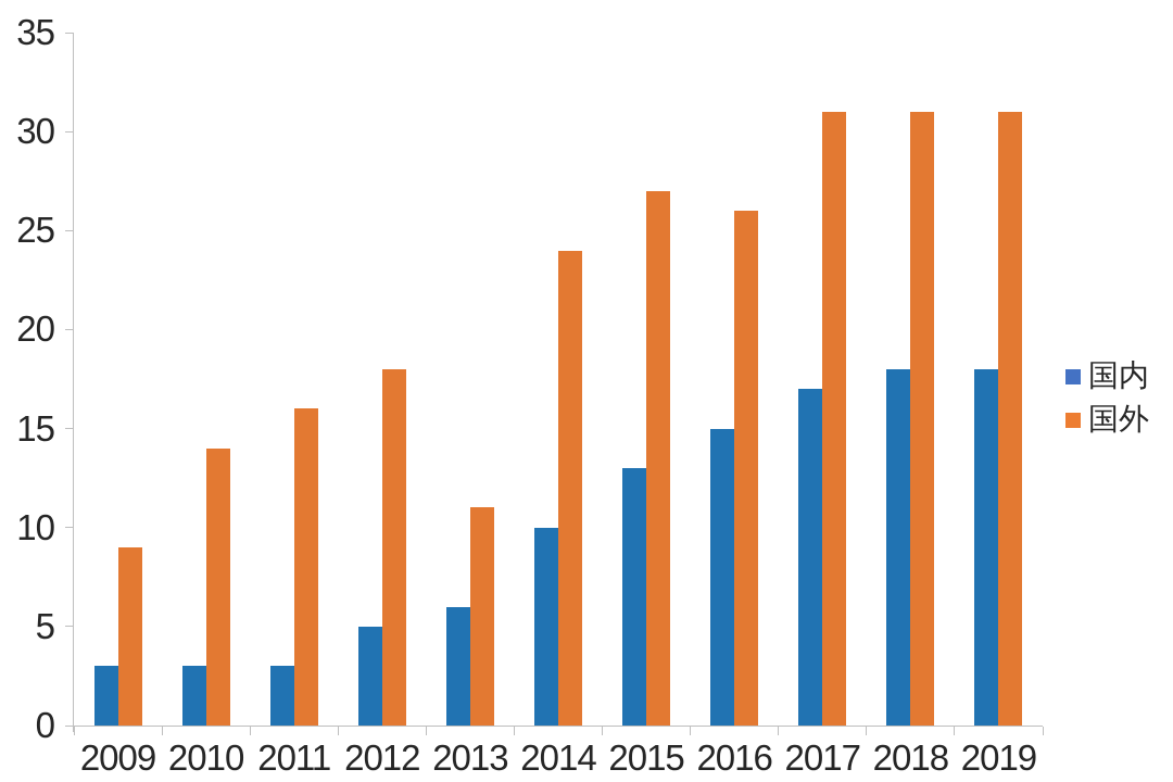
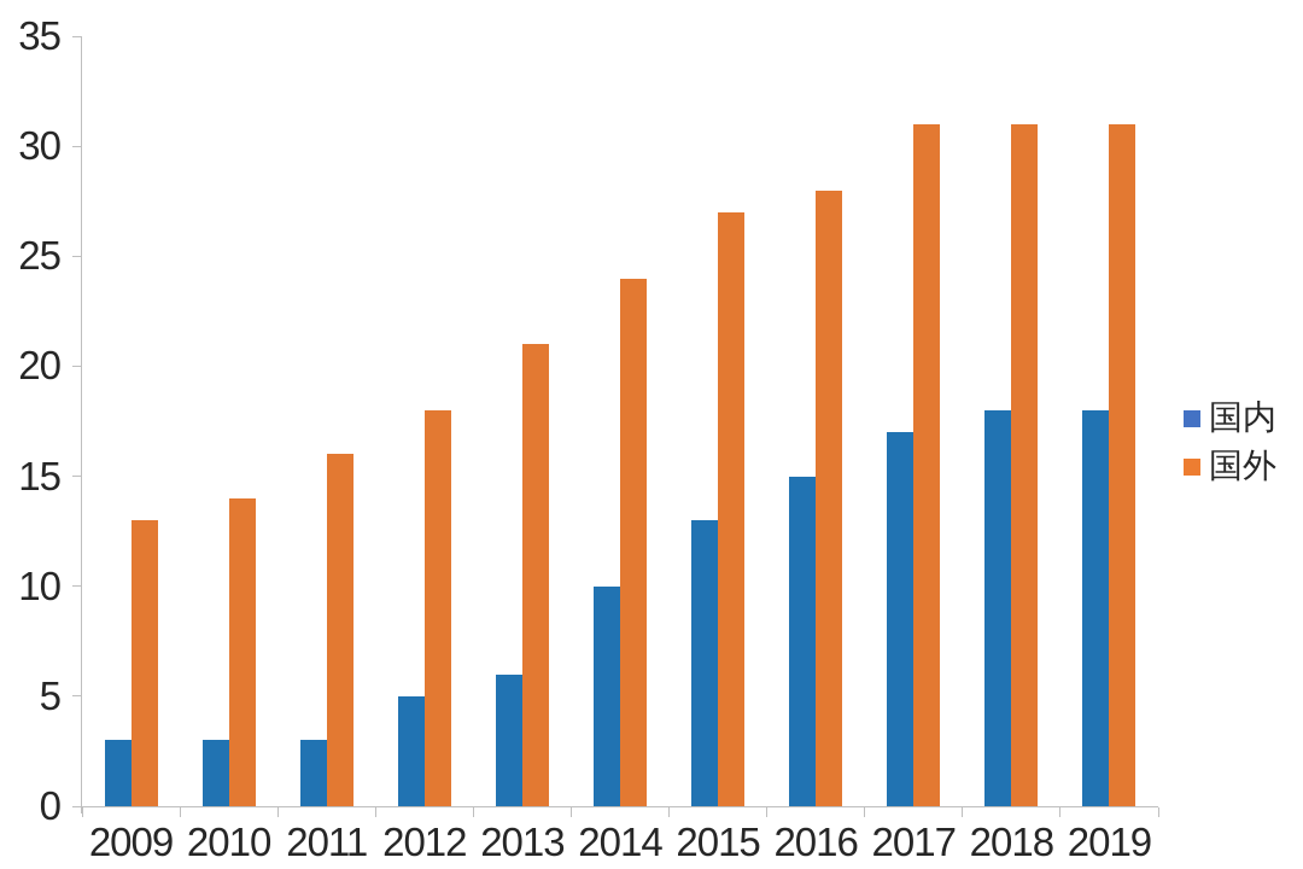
国外/2009: 9 -> 13
国外/2013: 11 -> 21
国外/2016: 26 -> 28
